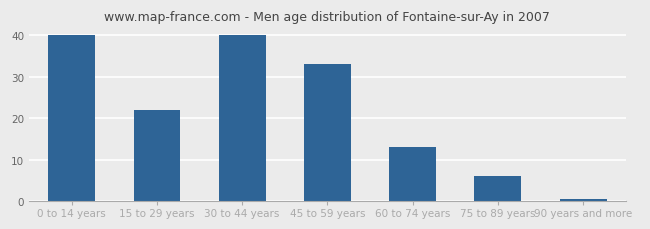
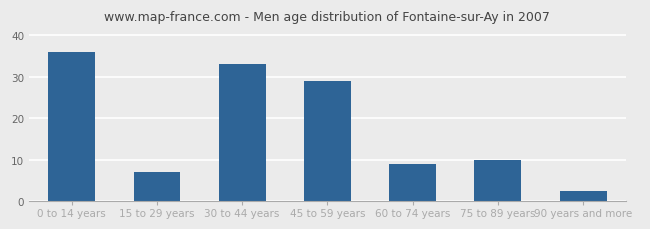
0 to 14 years: 40.0 -> 36.0
15 to 29 years: 22.0 -> 7.0
30 to 44 years: 40.0 -> 33.0
45 to 59 years: 33.0 -> 29.0
60 to 74 years: 13.0 -> 9.0
75 to 89 years: 6.0 -> 10.0
90 years and more: 0.5 -> 2.5
